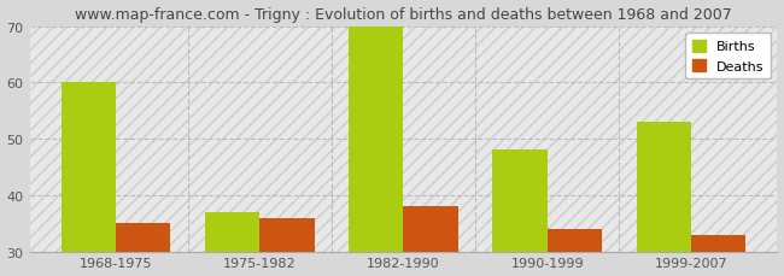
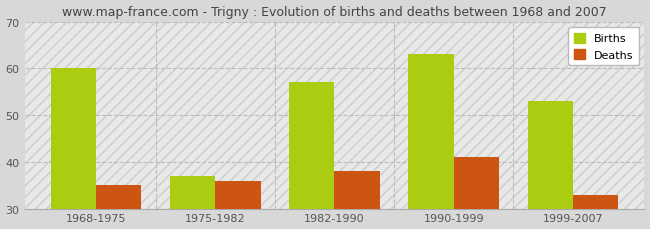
Births/1982-1990: 70 -> 57
Births/1990-1999: 48 -> 63
Deaths/1990-1999: 34 -> 41
